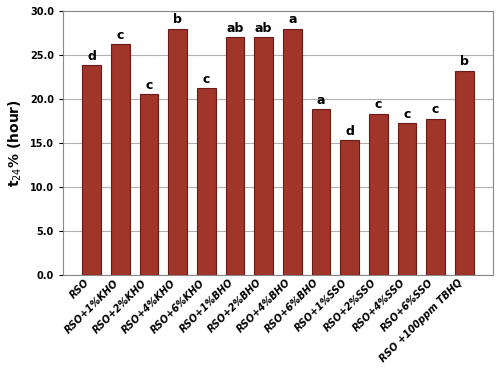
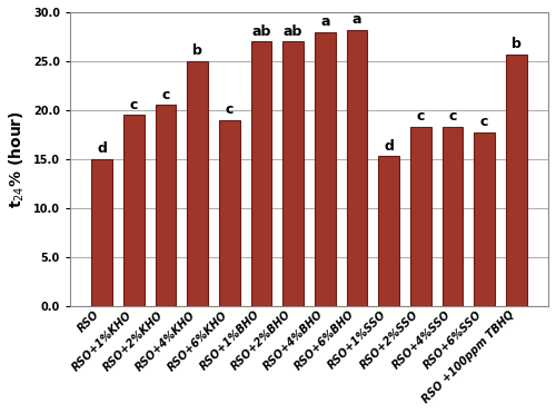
RSO: 23.8 -> 15.0
RSO+1%KHO: 26.2 -> 19.5
RSO+4%KHO: 28.0 -> 25.0
RSO+6%KHO: 21.2 -> 19.0
RSO+6%BHO: 18.8 -> 28.2
RSO+4%SSO: 17.2 -> 18.3
RSO +100ppm TBHQ: 23.2 -> 25.7
